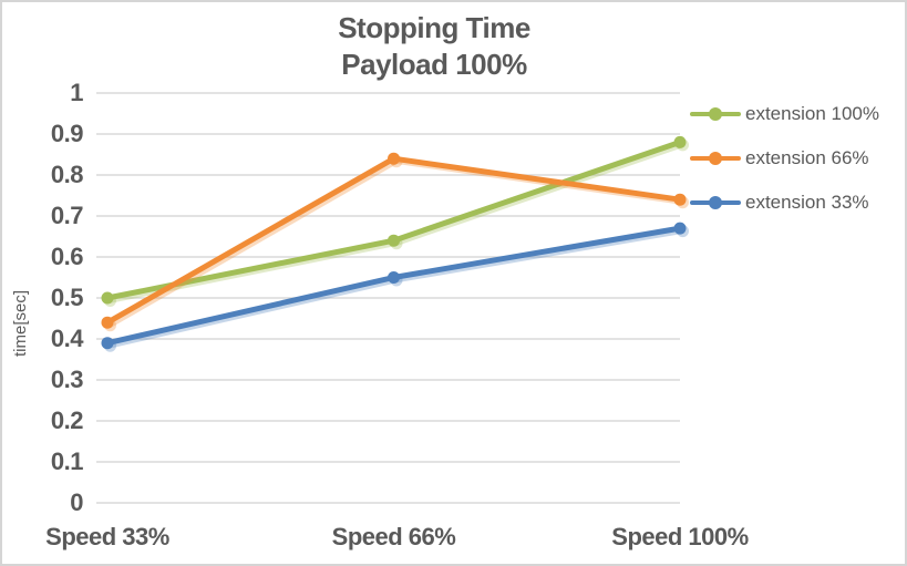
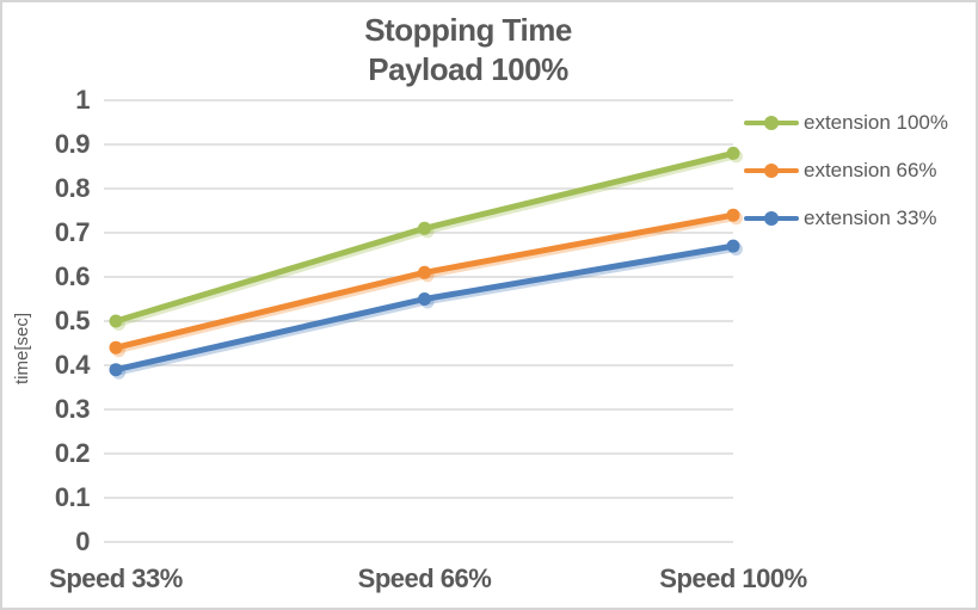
extension 100%/Speed 66%: 0.64 -> 0.71
extension 66%/Speed 66%: 0.84 -> 0.61
